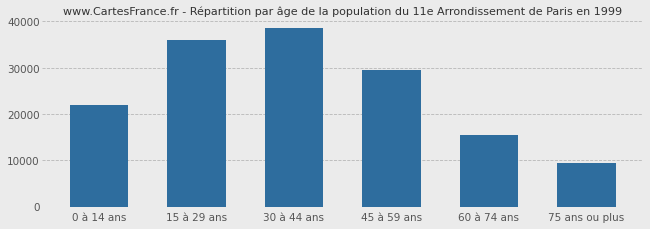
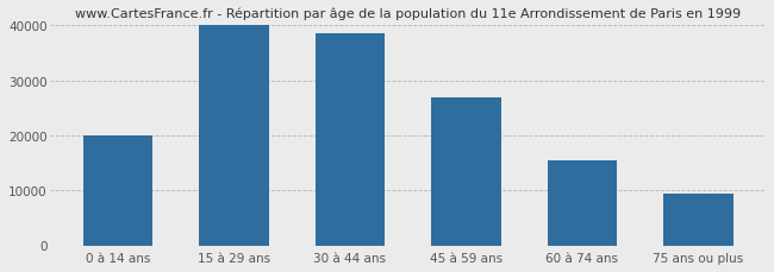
0 à 14 ans: 22000 -> 20000
15 à 29 ans: 36000 -> 40000
45 à 59 ans: 29500 -> 27000
